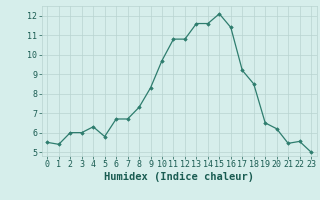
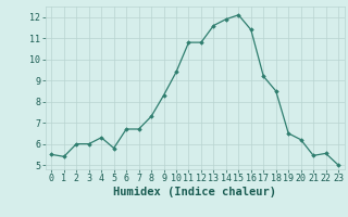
10: 9.7 -> 9.4
14: 11.6 -> 11.9
